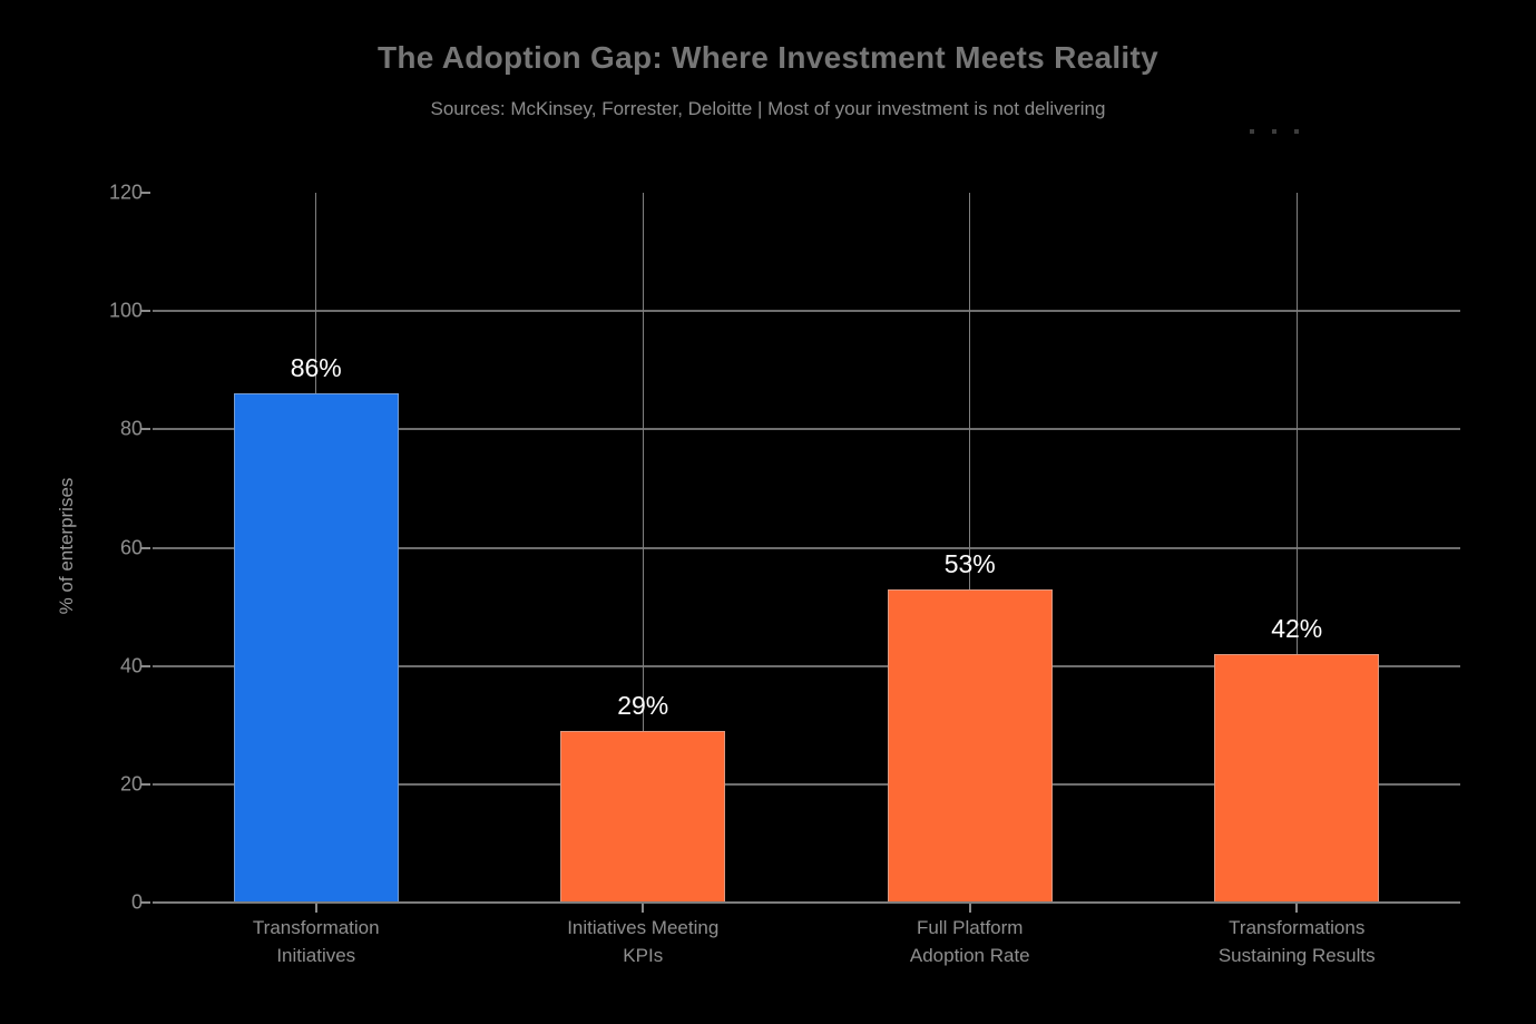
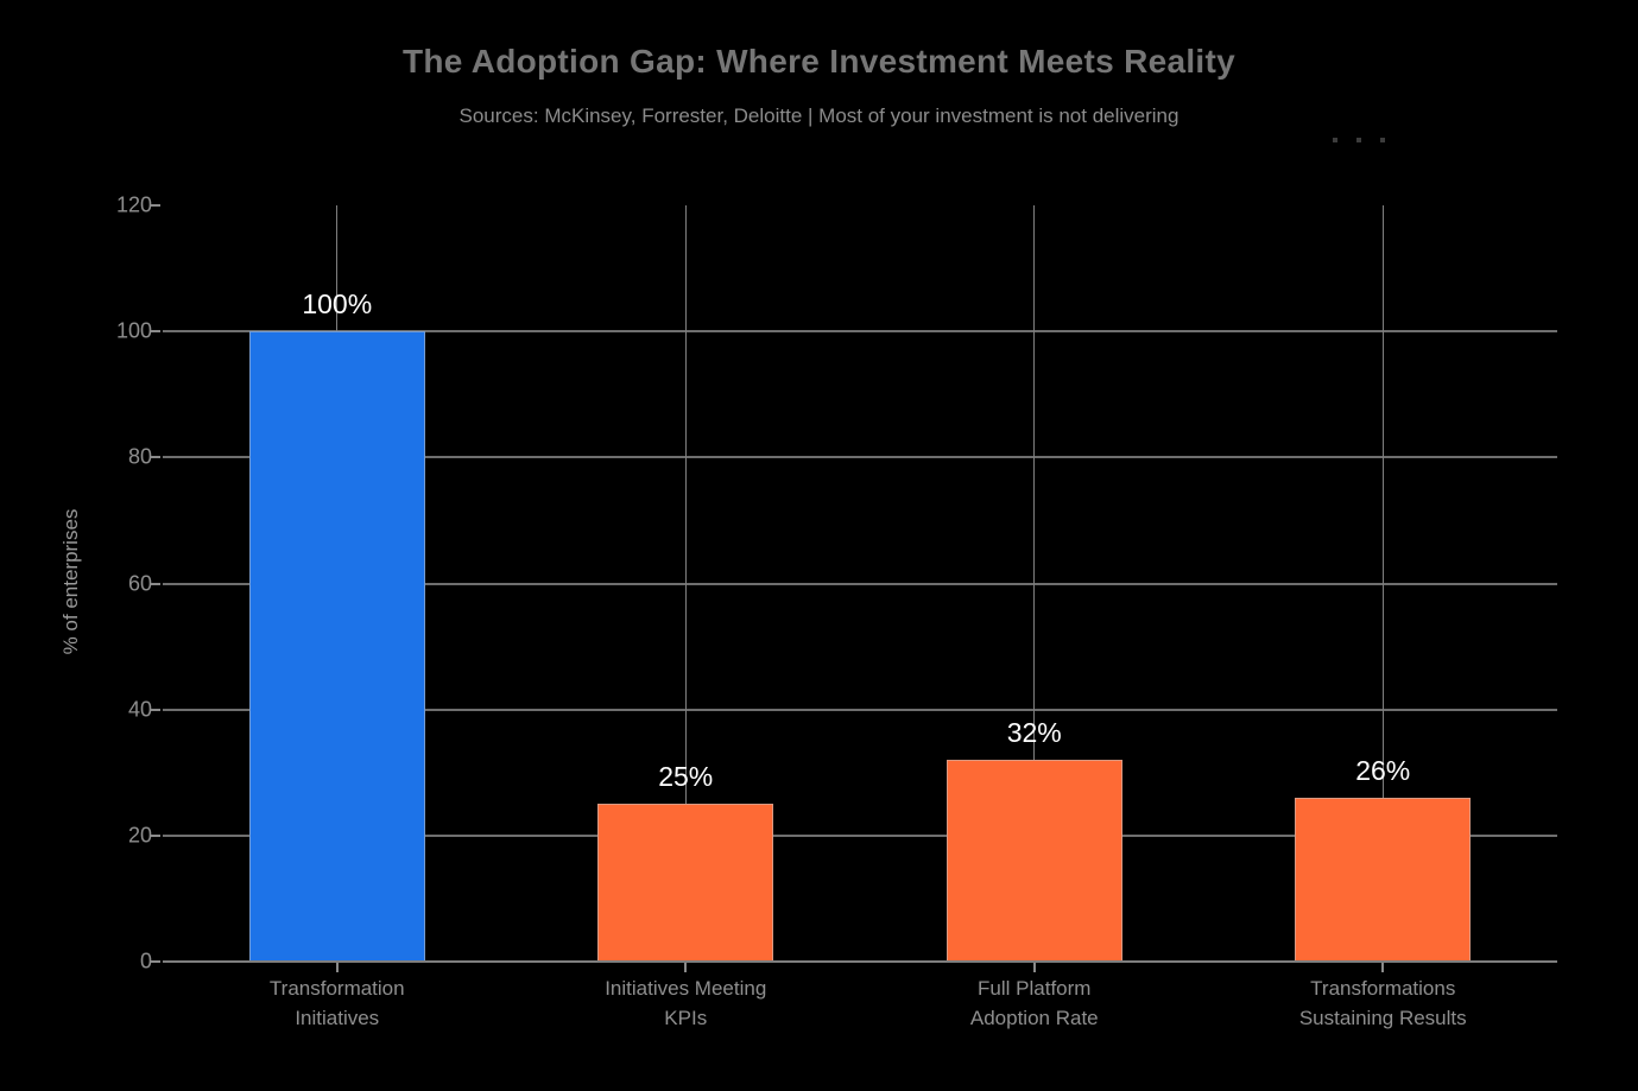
Transformation Initiatives: 86% -> 100%
Initiatives Meeting KPIs: 29% -> 25%
Full Platform Adoption Rate: 53% -> 32%
Transformations Sustaining Results: 42% -> 26%
